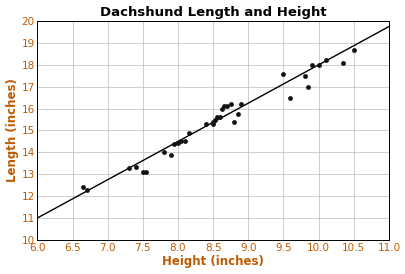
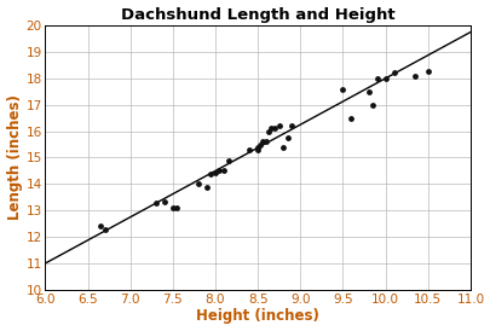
10.5: 18.70 -> 18.25
